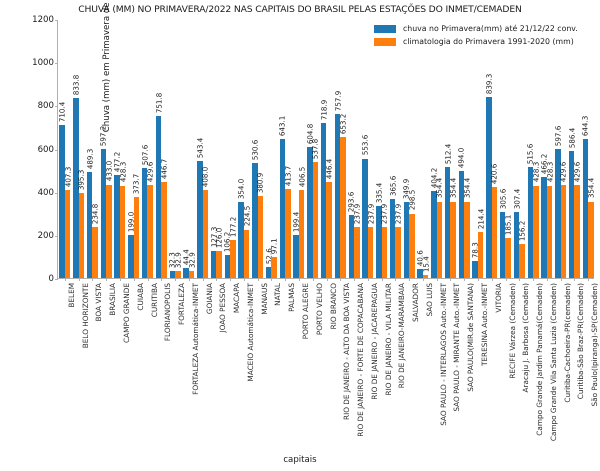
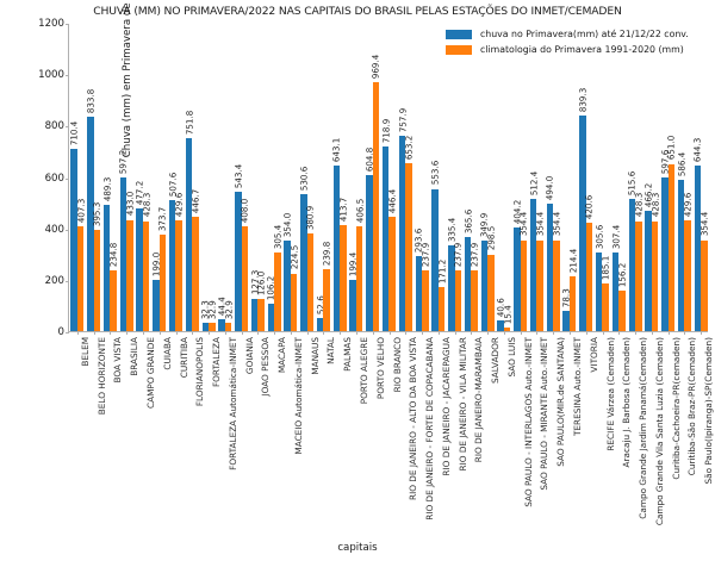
climatologia do Primavera 1991-2020 (mm)/MACAPA: 177.2 -> 305.4
climatologia do Primavera 1991-2020 (mm)/NATAL: 97.1 -> 239.8
climatologia do Primavera 1991-2020 (mm)/PORTO VELHO: 537.8 -> 969.4
climatologia do Primavera 1991-2020 (mm)/RIO DE JANEIRO - JACAREPAGUA: 237.9 -> 171.2
climatologia do Primavera 1991-2020 (mm)/Curitiba-Cachoeira-PR(cemaden): 429.6 -> 651.0
